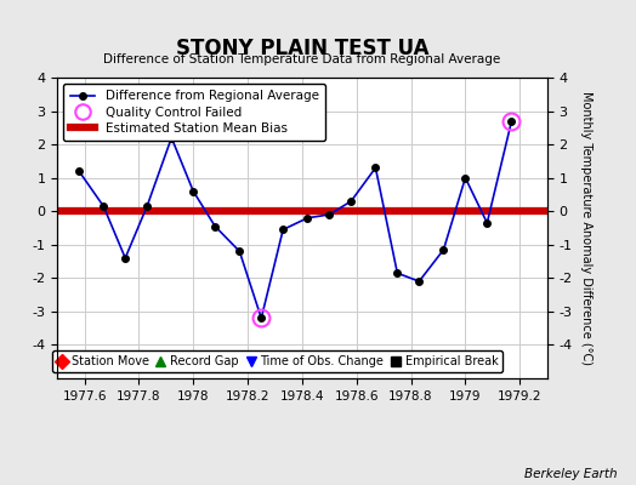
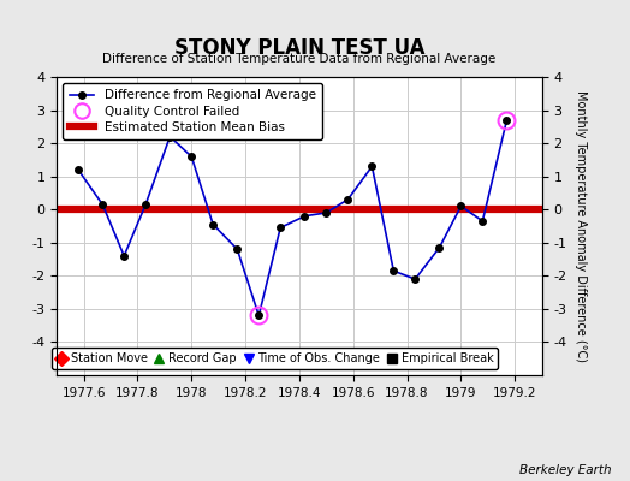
1978: 0.60 -> 1.60
1979: 1.00 -> 0.10
